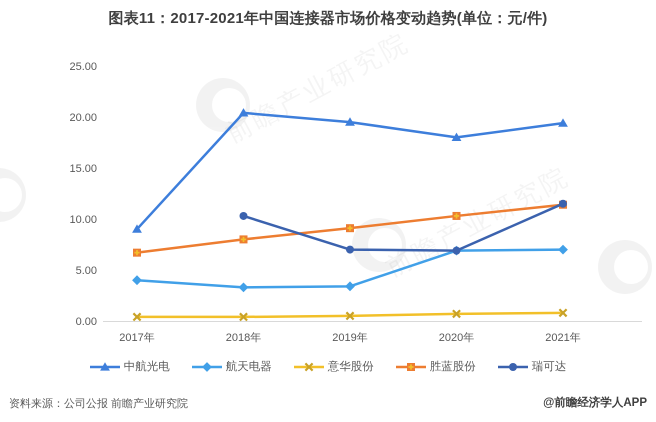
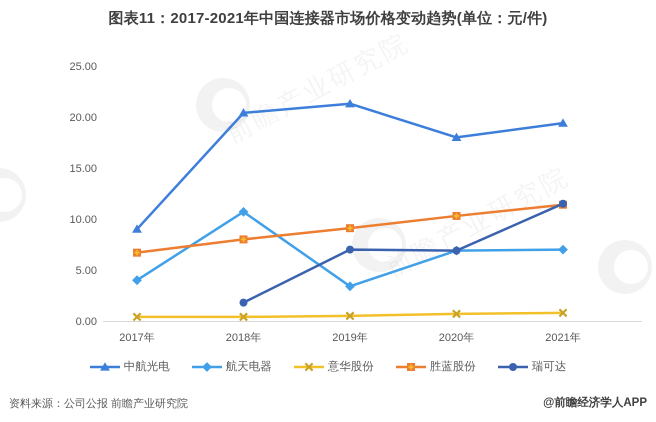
航天电器/2018年: 3.3 -> 10.7
瑞可达/2018年: 10.3 -> 1.8
中航光电/2019年: 19.5 -> 21.3
